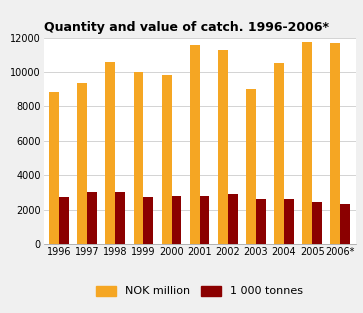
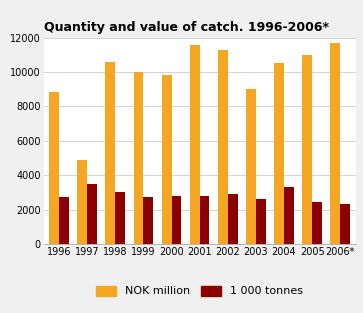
NOK million/1997: 9400 -> 4900
1 000 tonnes/1997: 3000 -> 3500
1 000 tonnes/2004: 2600 -> 3300
NOK million/2005: 11800 -> 11000
